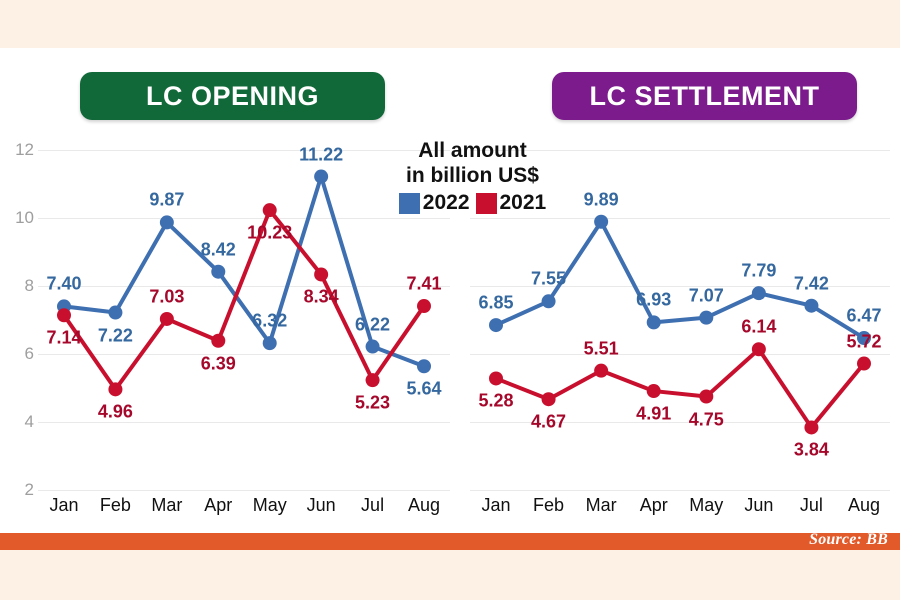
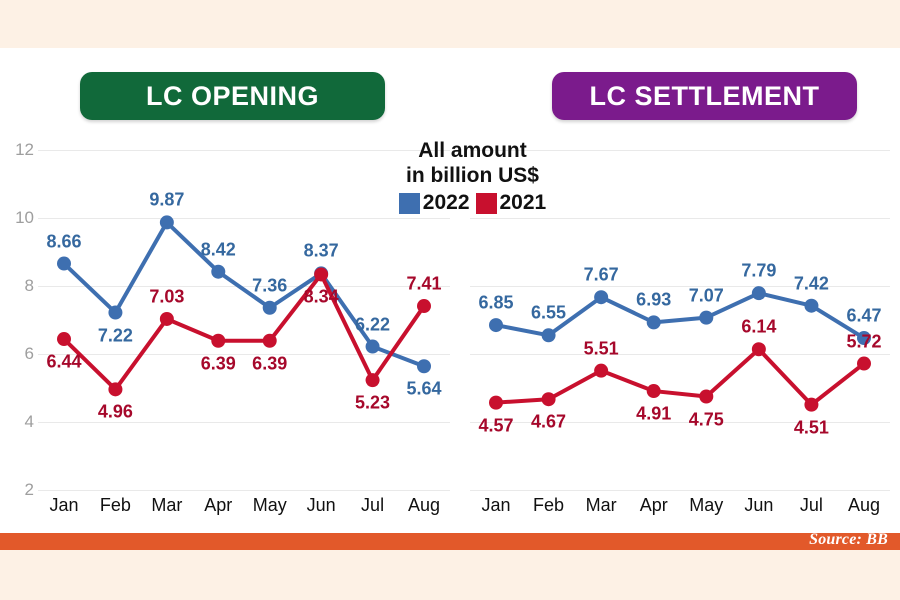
LC OPENING/2022/Jan: 7.40 -> 8.66
LC OPENING/2021/Jan: 7.14 -> 6.44
LC OPENING/2022/May: 6.32 -> 7.36
LC OPENING/2021/May: 10.23 -> 6.39
LC OPENING/2022/Jun: 11.22 -> 8.37
LC SETTLEMENT/2021/Jan: 5.28 -> 4.57
LC SETTLEMENT/2022/Feb: 7.55 -> 6.55
LC SETTLEMENT/2022/Mar: 9.89 -> 7.67
LC SETTLEMENT/2021/Jul: 3.84 -> 4.51
